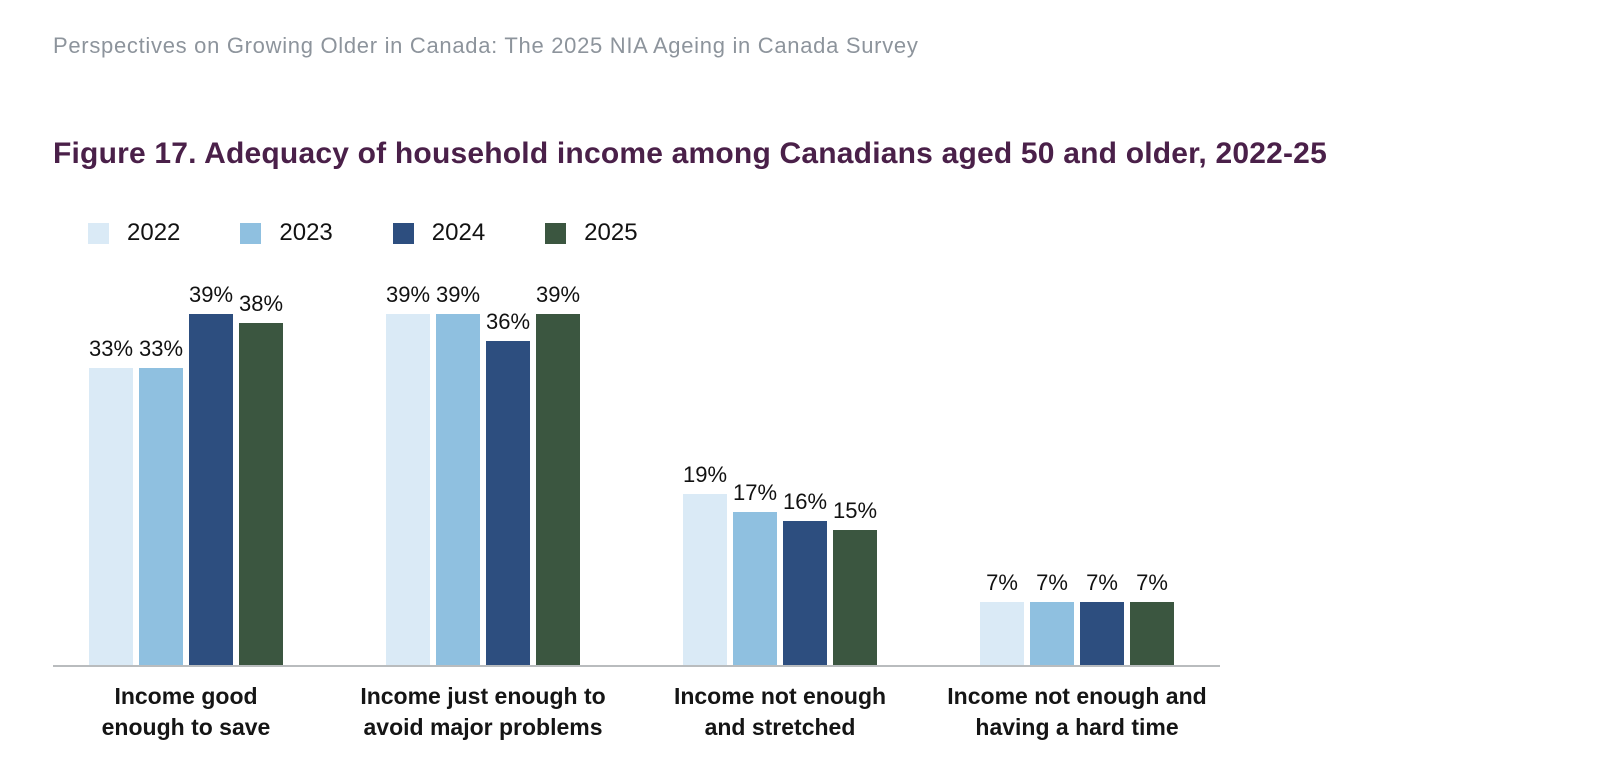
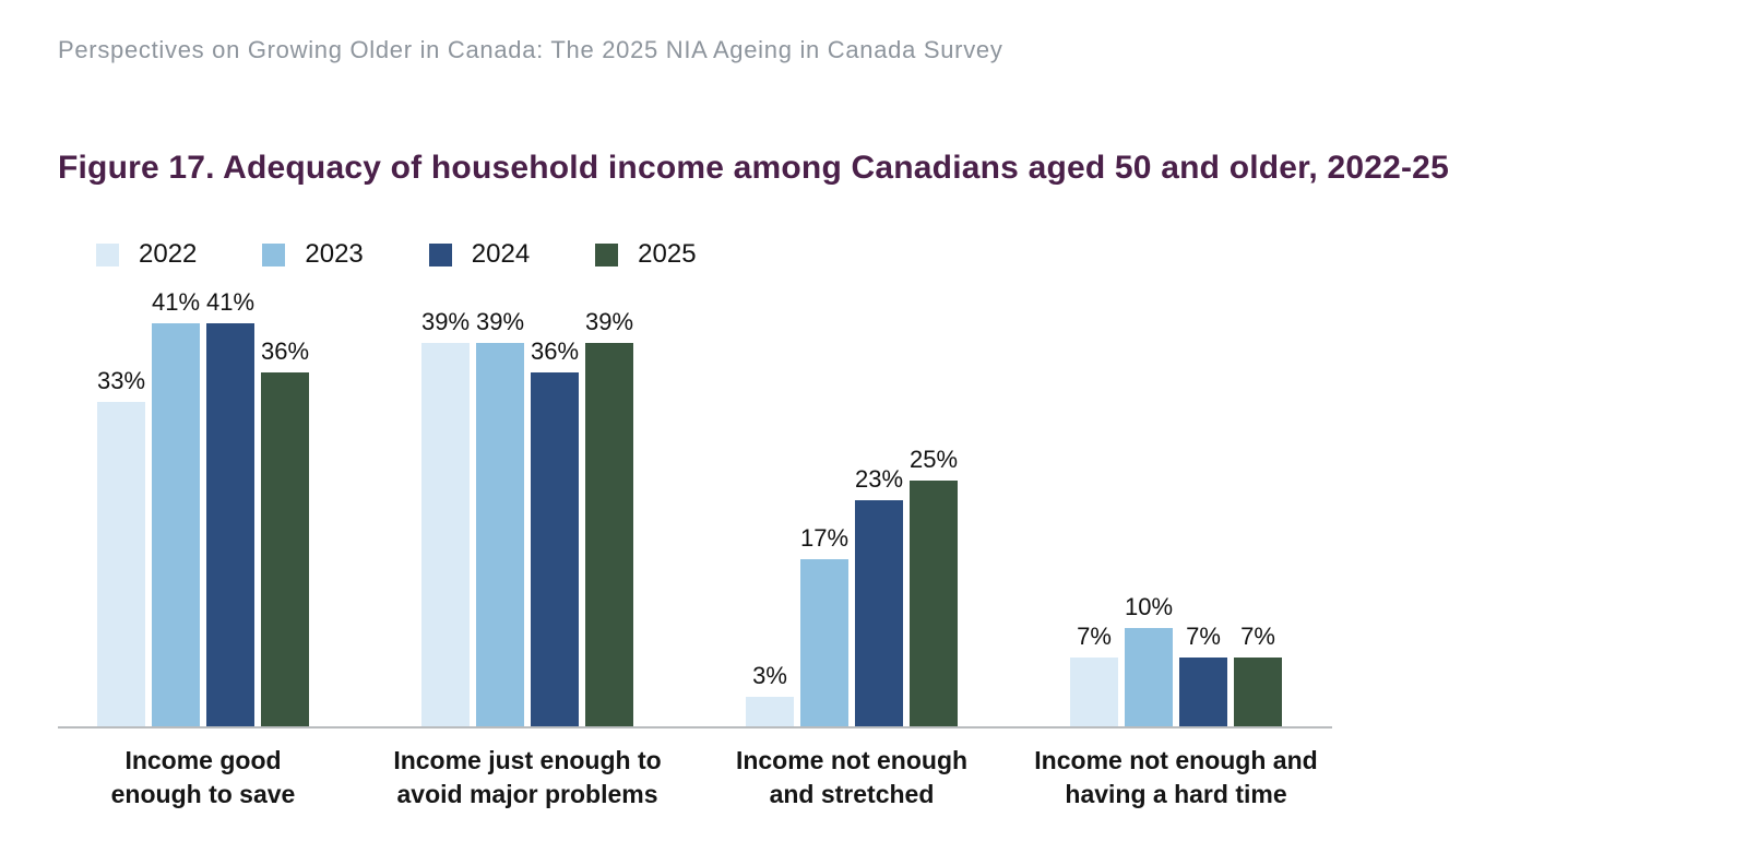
2023/Income good enough to save: 33% -> 41%
2024/Income good enough to save: 39% -> 41%
2025/Income good enough to save: 38% -> 36%
2022/Income not enough and stretched: 19% -> 3%
2024/Income not enough and stretched: 16% -> 23%
2025/Income not enough and stretched: 15% -> 25%
2023/Income not enough and having a hard time: 7% -> 10%
